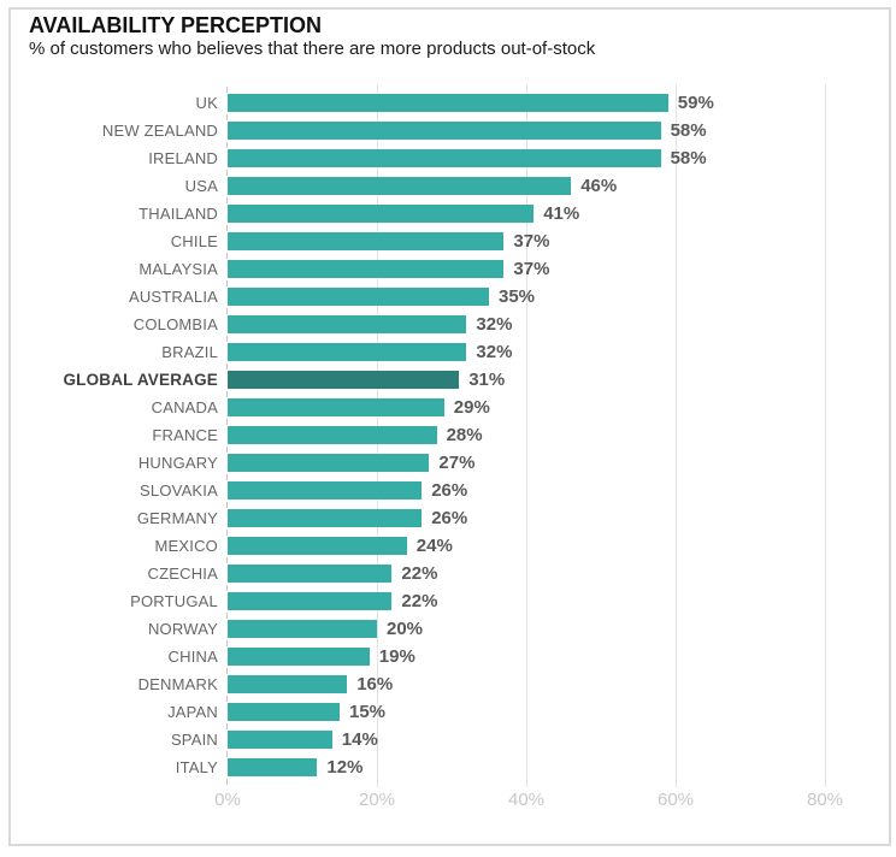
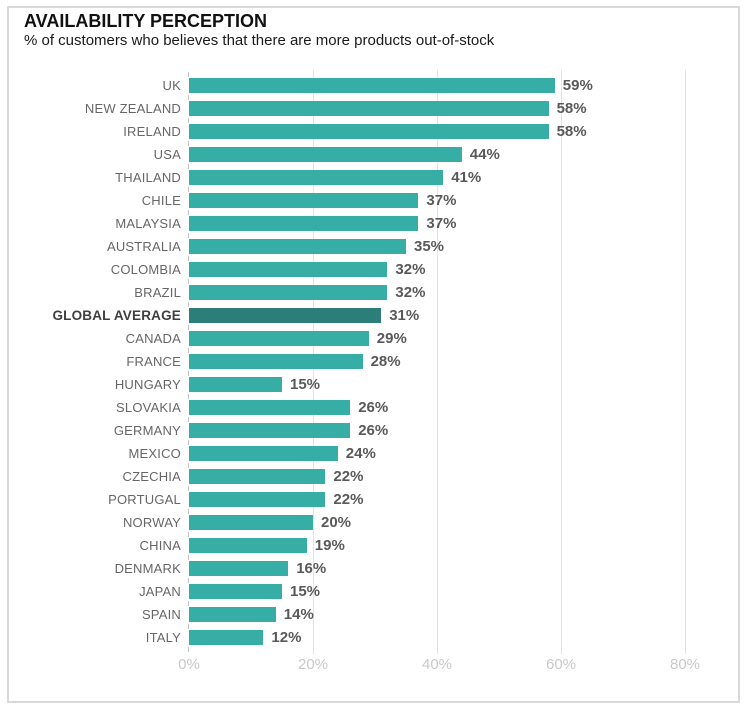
USA: 46% -> 44%
HUNGARY: 27% -> 15%
